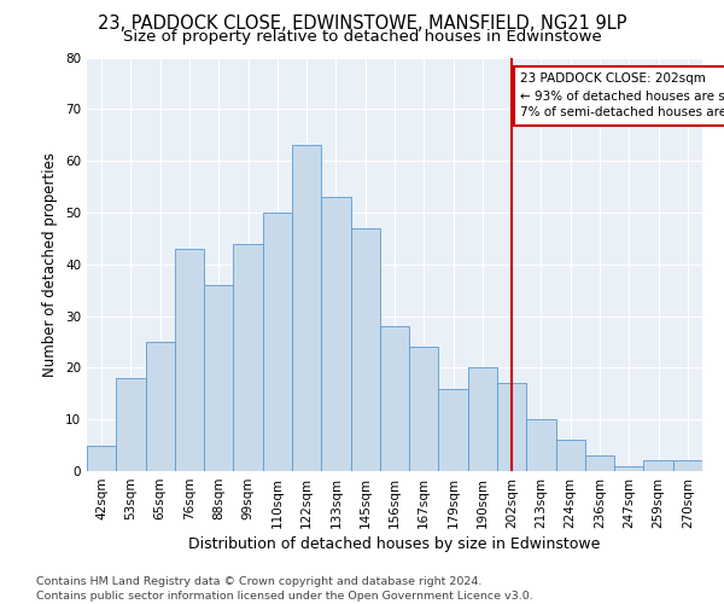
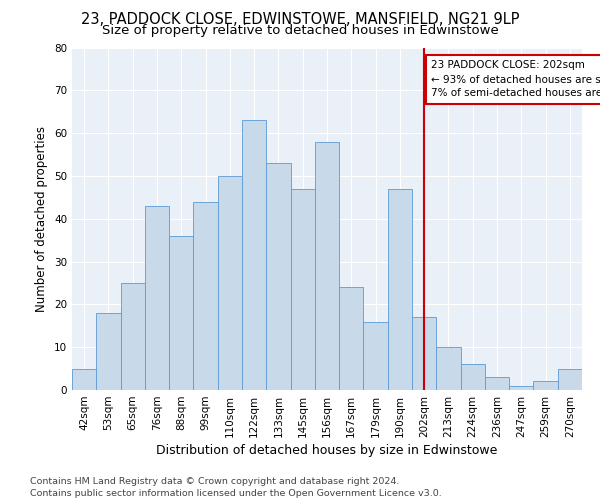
156sqm: 28 -> 58
190sqm: 20 -> 47
270sqm: 2 -> 5
